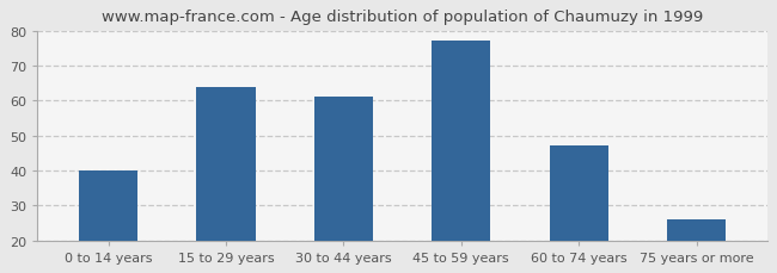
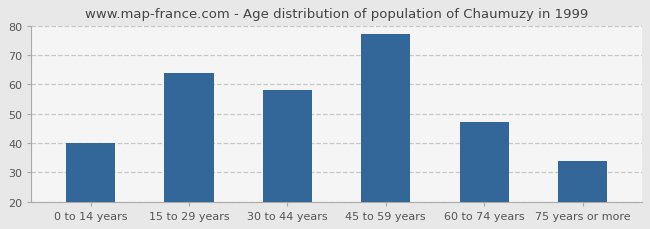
30 to 44 years: 61 -> 58
75 years or more: 26 -> 34
